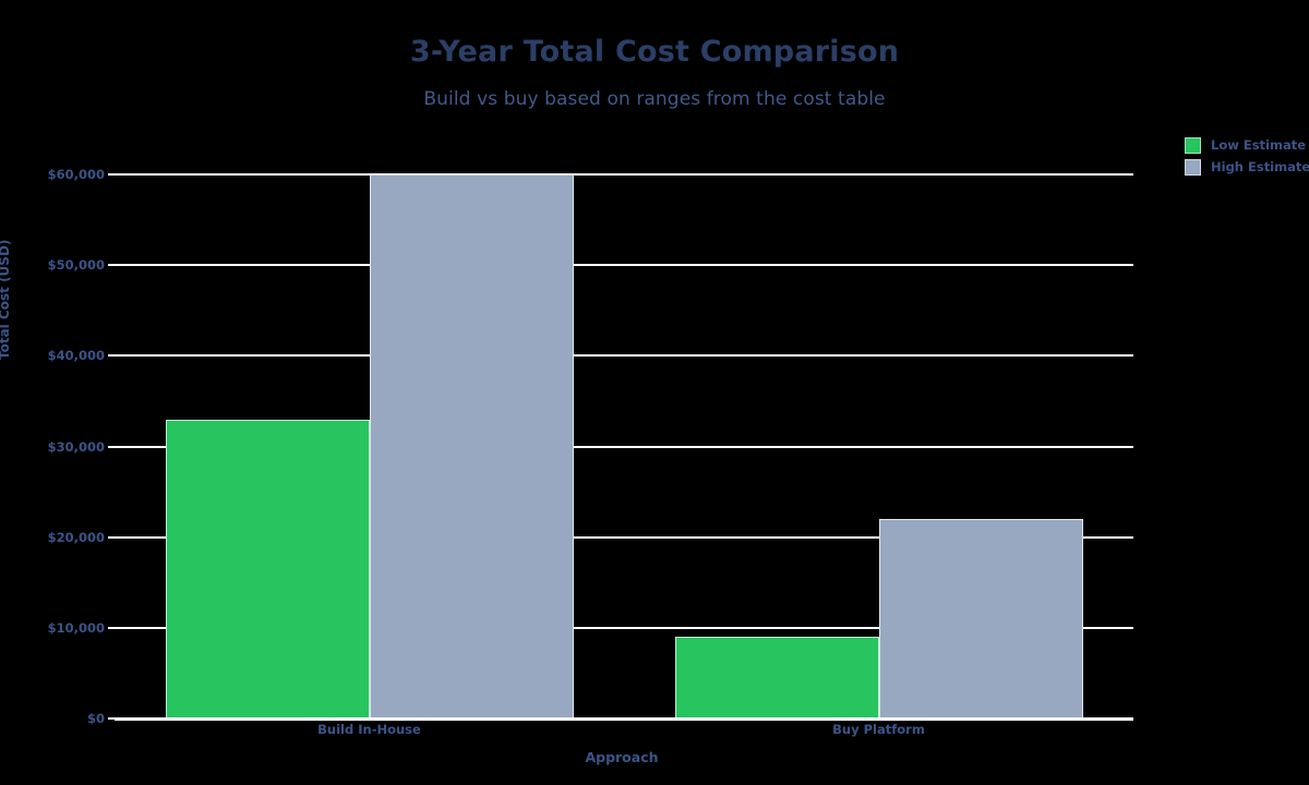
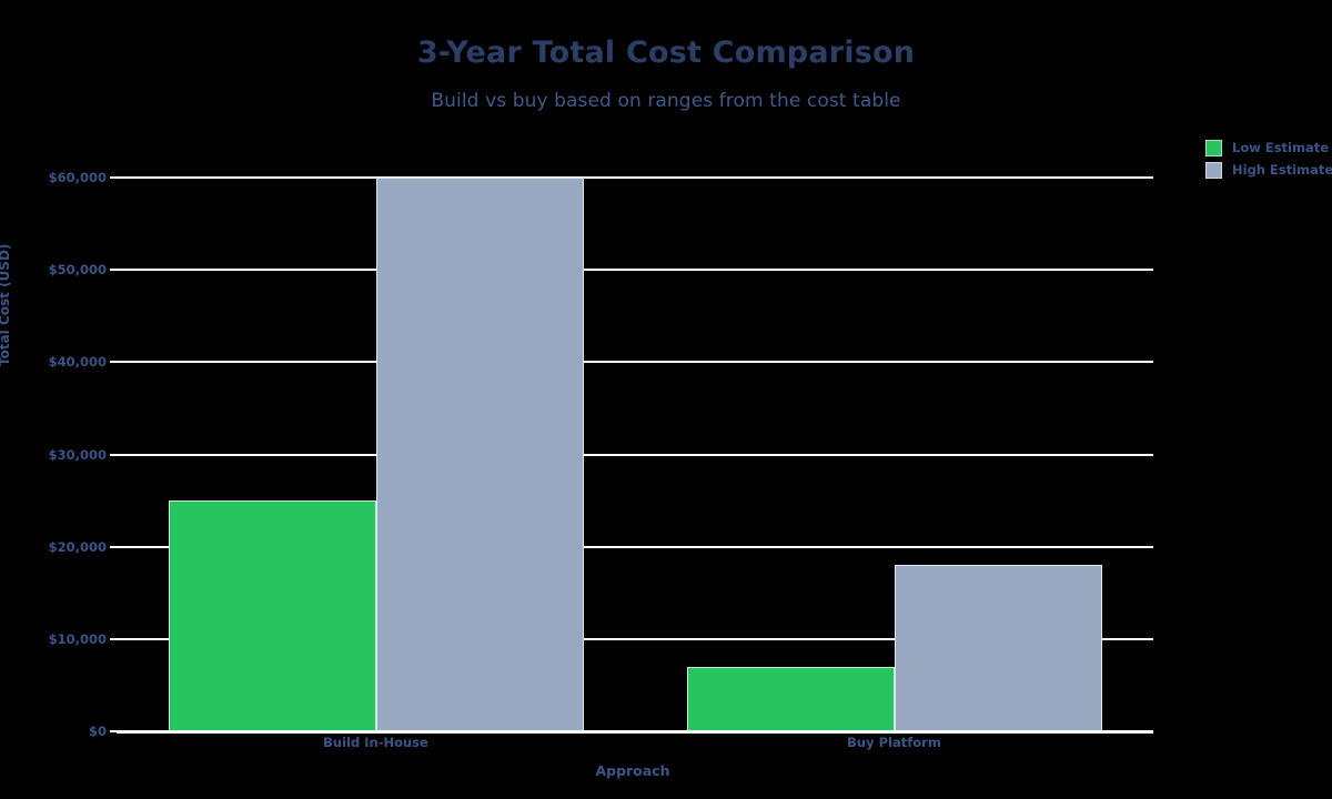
Low Estimate/Build In-House: $33000 -> $25000
Low Estimate/Buy Platform: $9000 -> $7000
High Estimate/Buy Platform: $22000 -> $18000
